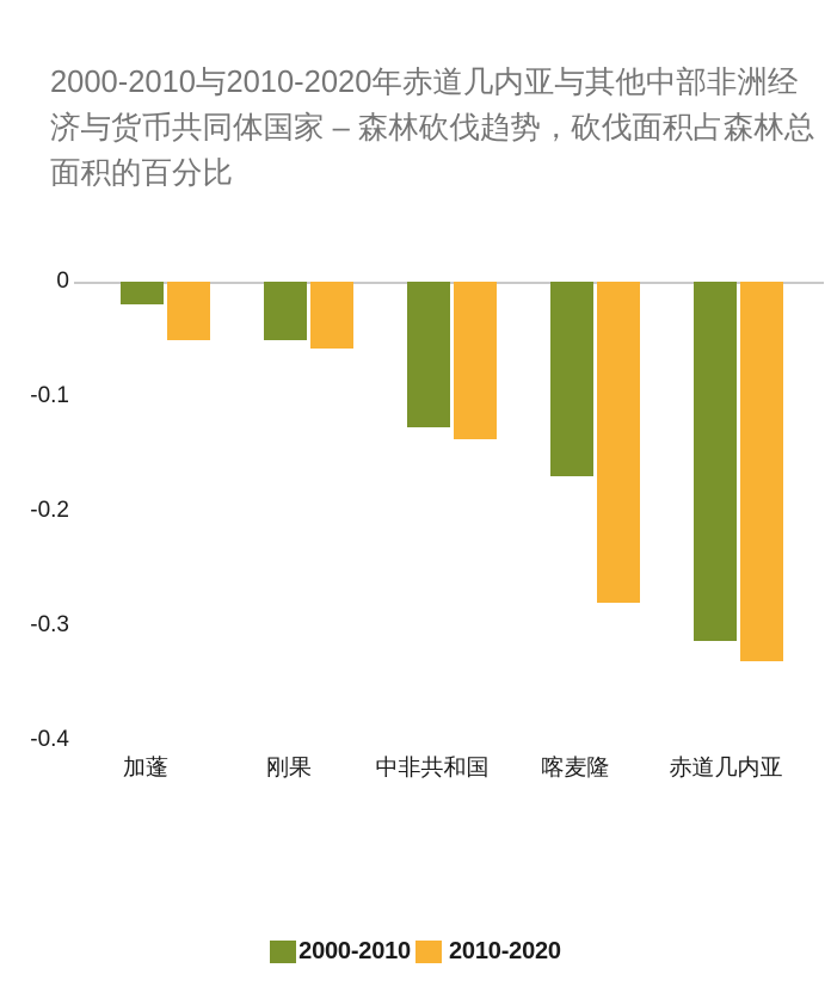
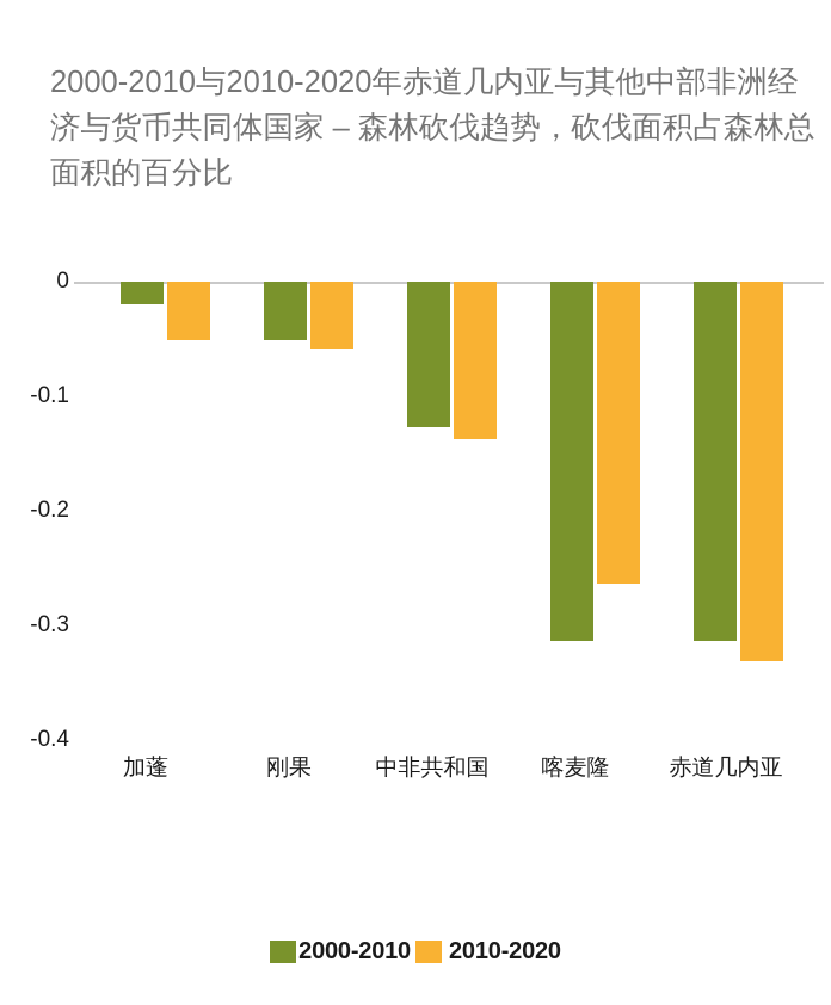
2000-2010/喀麦隆: -0.17 -> -0.31
2010-2020/喀麦隆: -0.28 -> -0.26
